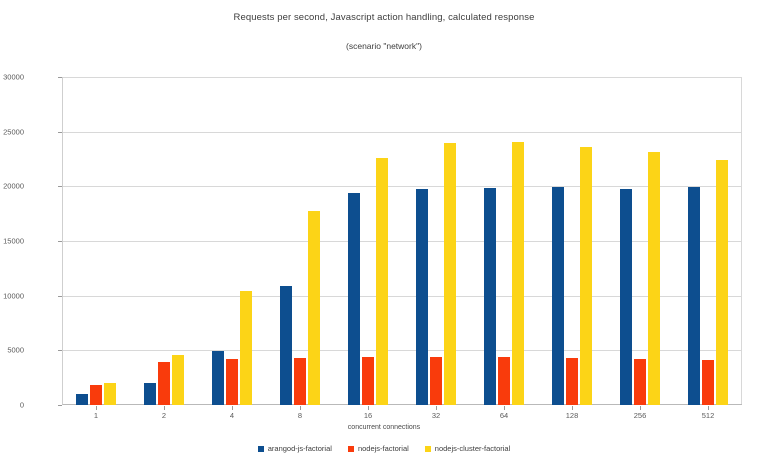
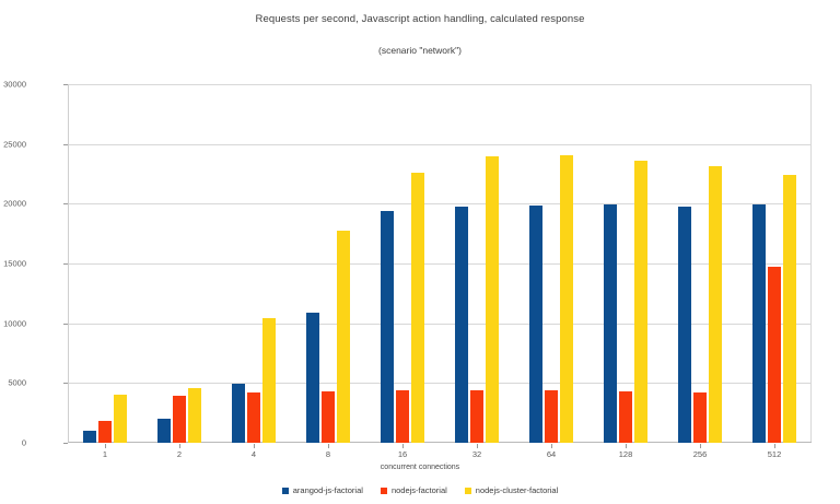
nodejs-cluster-factorial/1: 2000 -> 4000
nodejs-factorial/512: 4200 -> 14700
